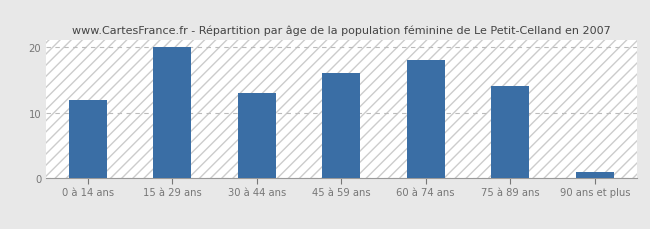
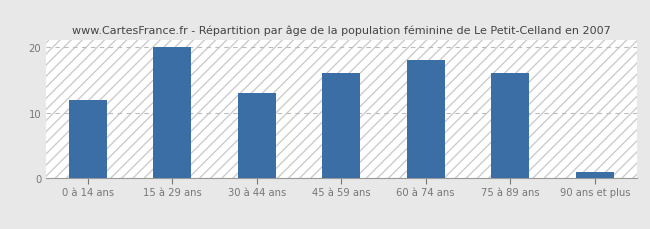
75 à 89 ans: 14 -> 16
